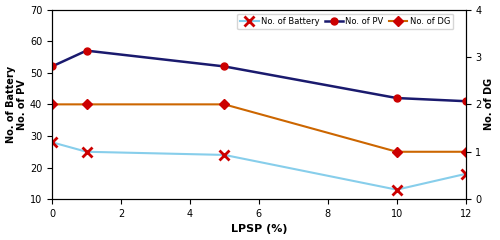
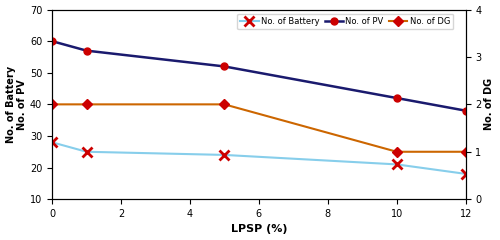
No. of PV/0: 52 -> 60
No. of Battery/10: 13 -> 21
No. of PV/12: 41 -> 38
